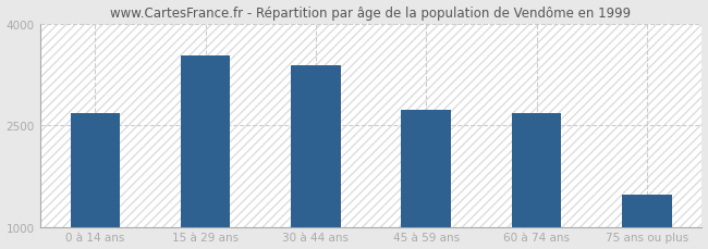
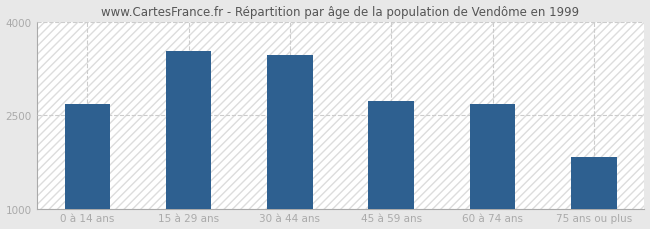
30 à 44 ans: 3380 -> 3470
75 ans ou plus: 1480 -> 1820
